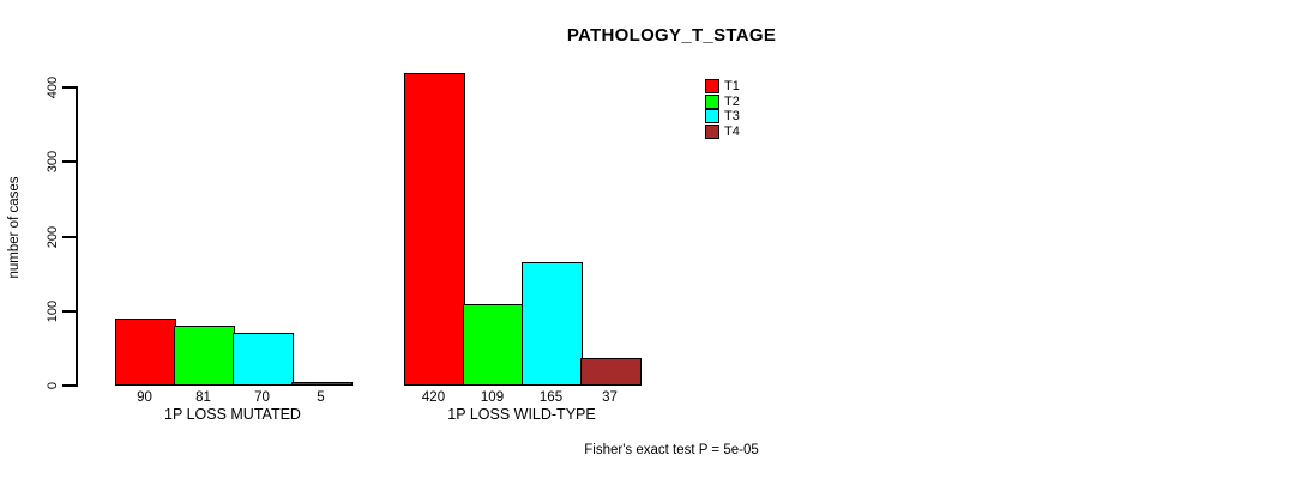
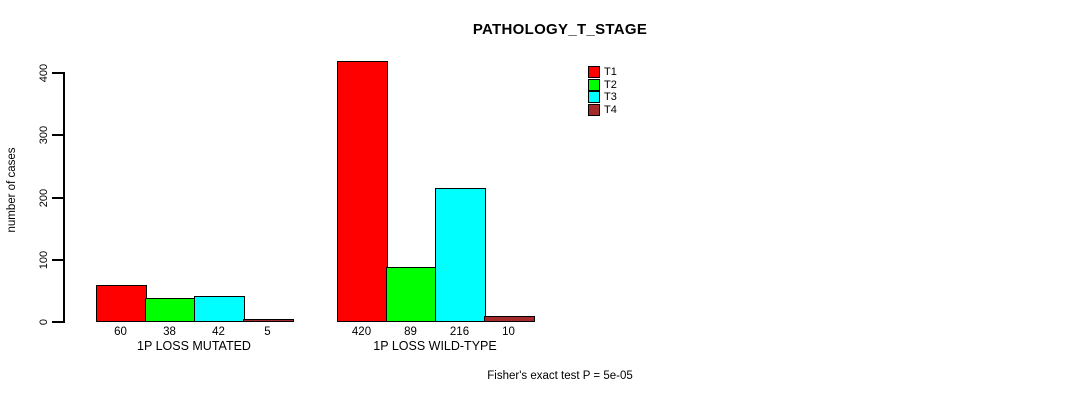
T1/1P LOSS MUTATED: 90 -> 60
T2/1P LOSS MUTATED: 81 -> 38
T3/1P LOSS MUTATED: 70 -> 42
T2/1P LOSS WILD-TYPE: 109 -> 89
T3/1P LOSS WILD-TYPE: 165 -> 216
T4/1P LOSS WILD-TYPE: 37 -> 10
